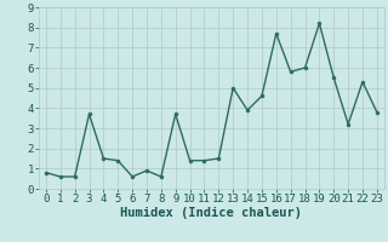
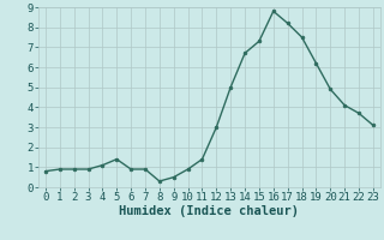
1: 0.6 -> 0.9
2: 0.6 -> 0.9
3: 3.7 -> 0.9
4: 1.5 -> 1.1
6: 0.6 -> 0.9
8: 0.6 -> 0.3
9: 3.7 -> 0.5
10: 1.4 -> 0.9
12: 1.5 -> 3.0
14: 3.9 -> 6.7
15: 4.6 -> 7.3
16: 7.7 -> 8.8
17: 5.8 -> 8.2
18: 6.0 -> 7.5
19: 8.2 -> 6.2
20: 5.5 -> 4.9
21: 3.2 -> 4.1
22: 5.3 -> 3.7
23: 3.8 -> 3.1
